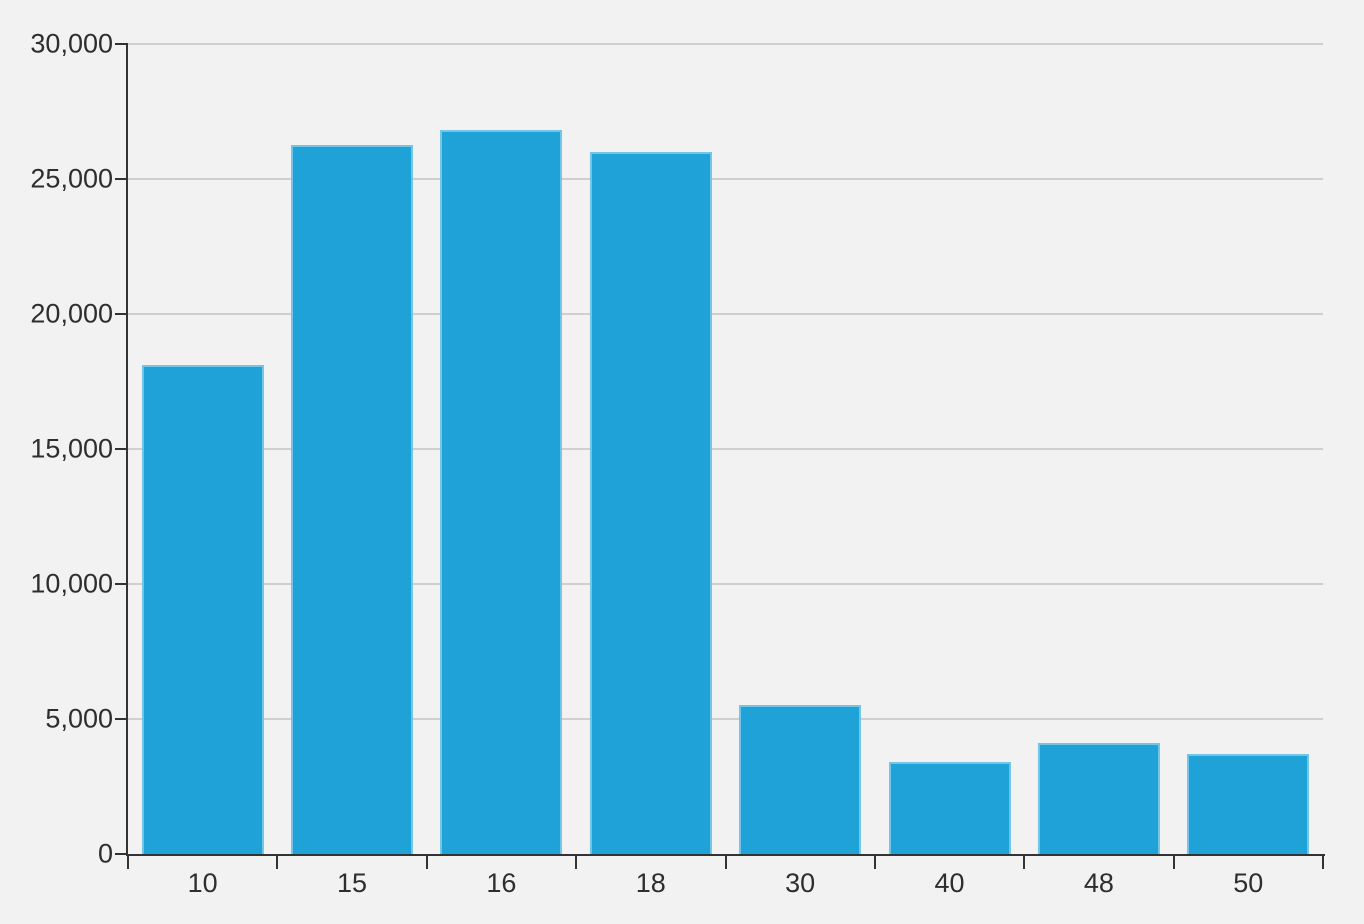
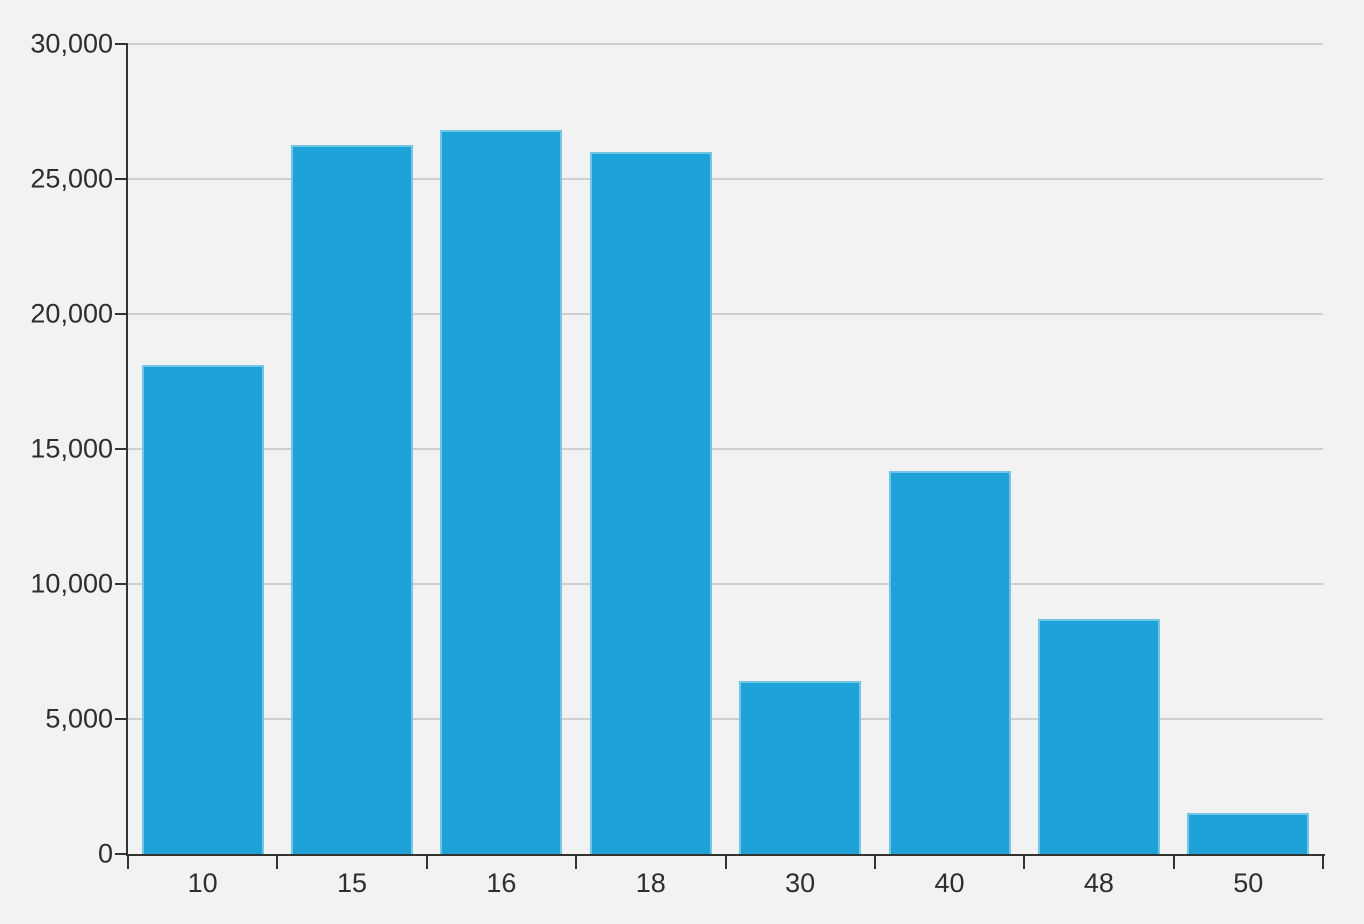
30: 5500 -> 6400
40: 3400 -> 14200
48: 4100 -> 8700
50: 3700 -> 1500
